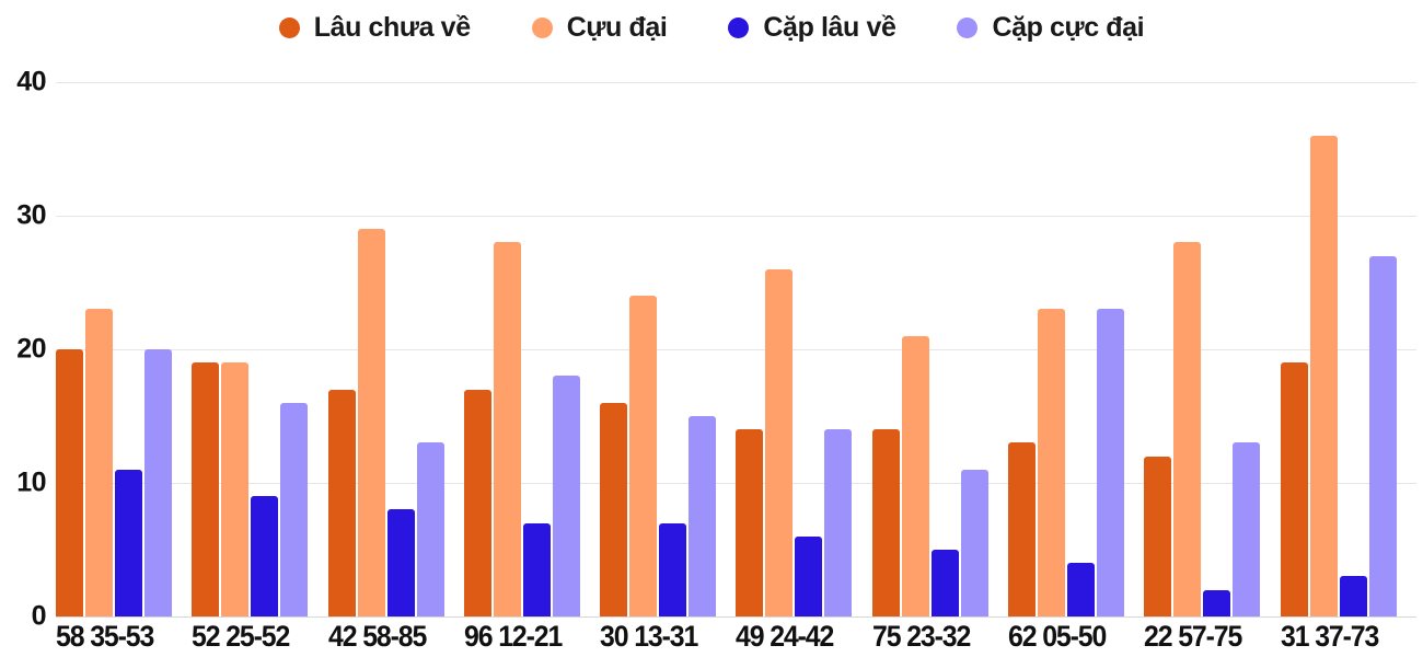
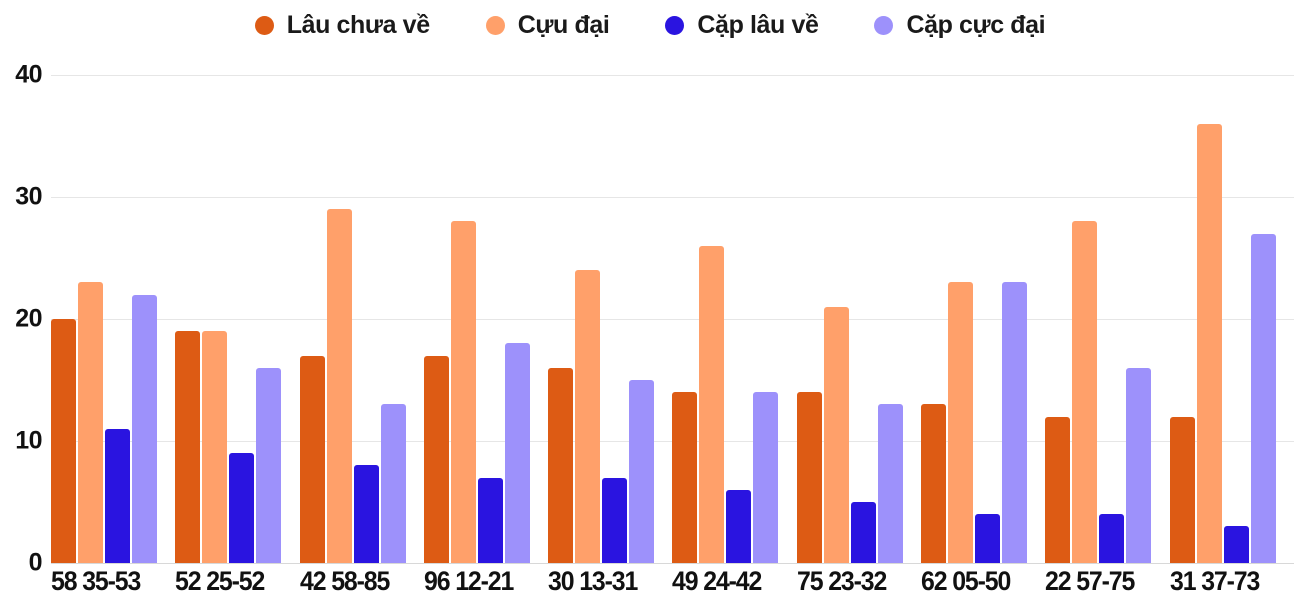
Cặp cực đại/58 35-53: 20 -> 22
Cặp cực đại/75 23-32: 11 -> 13
Cặp lâu về/22 57-75: 2 -> 4
Cặp cực đại/22 57-75: 13 -> 16
Lâu chưa về/31 37-73: 19 -> 12
